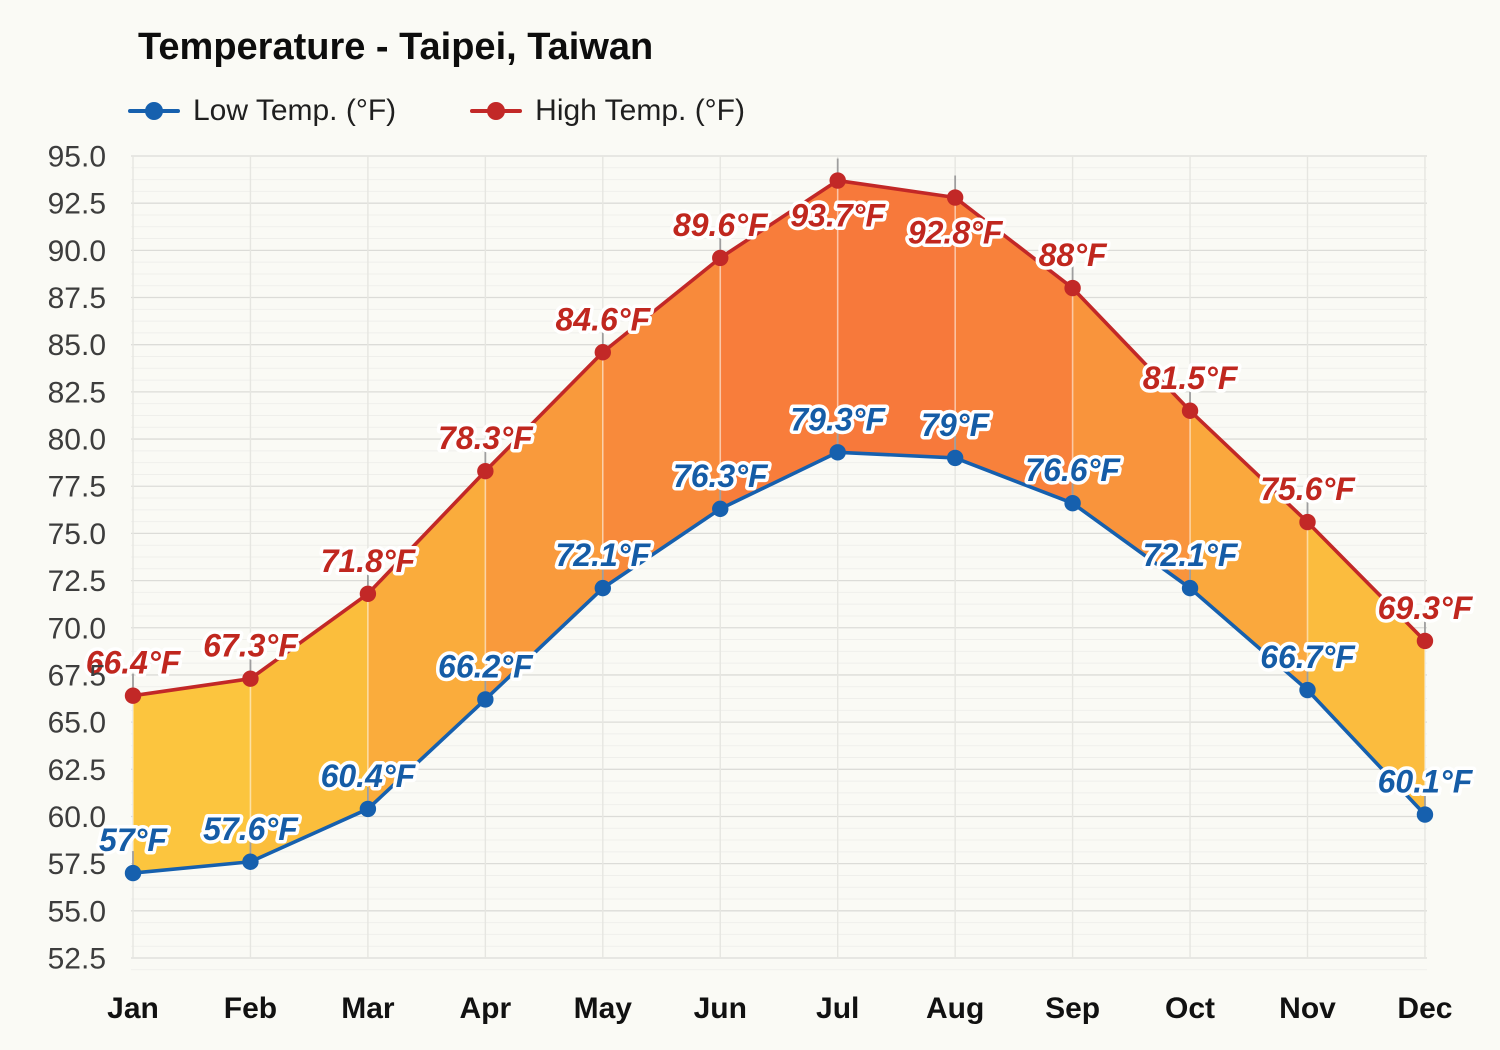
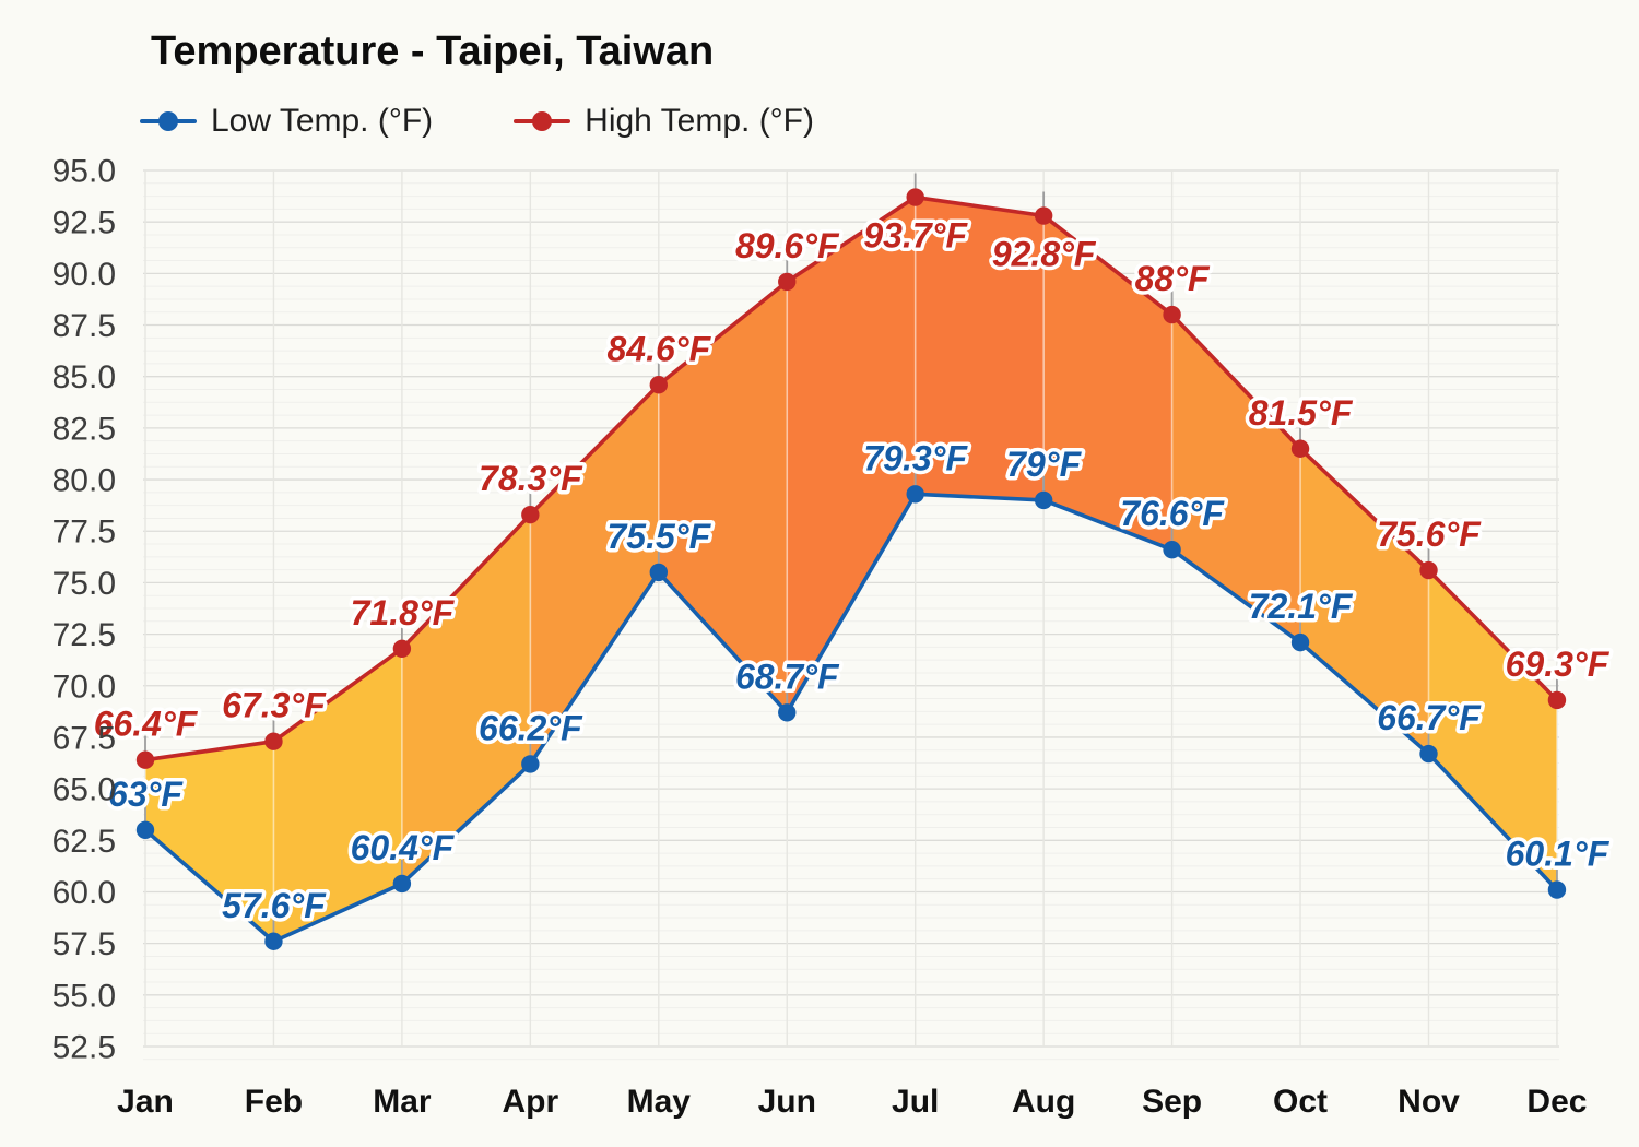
Low Temp. (°F)/Jan: 57°F -> 63°F
Low Temp. (°F)/May: 72.1°F -> 75.5°F
Low Temp. (°F)/Jun: 76.3°F -> 68.7°F
